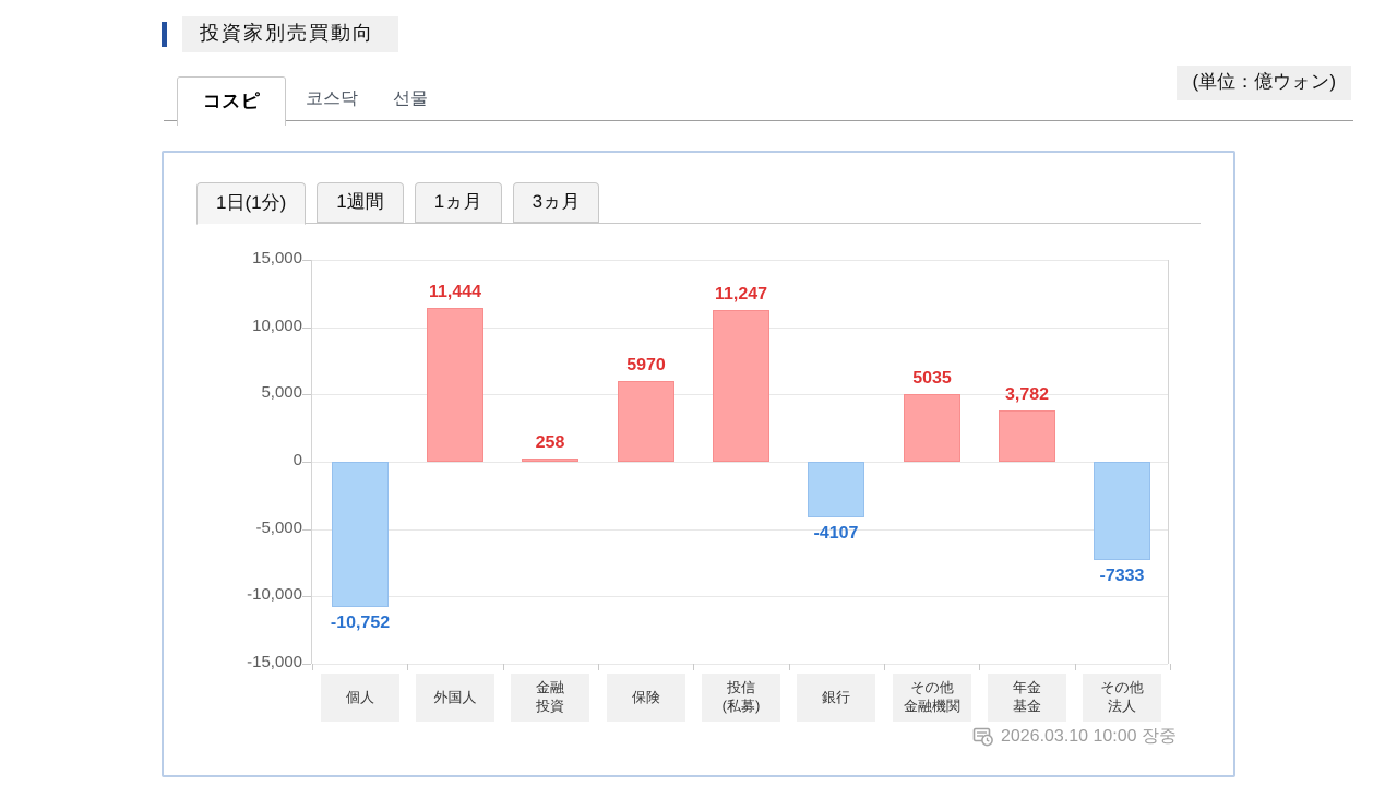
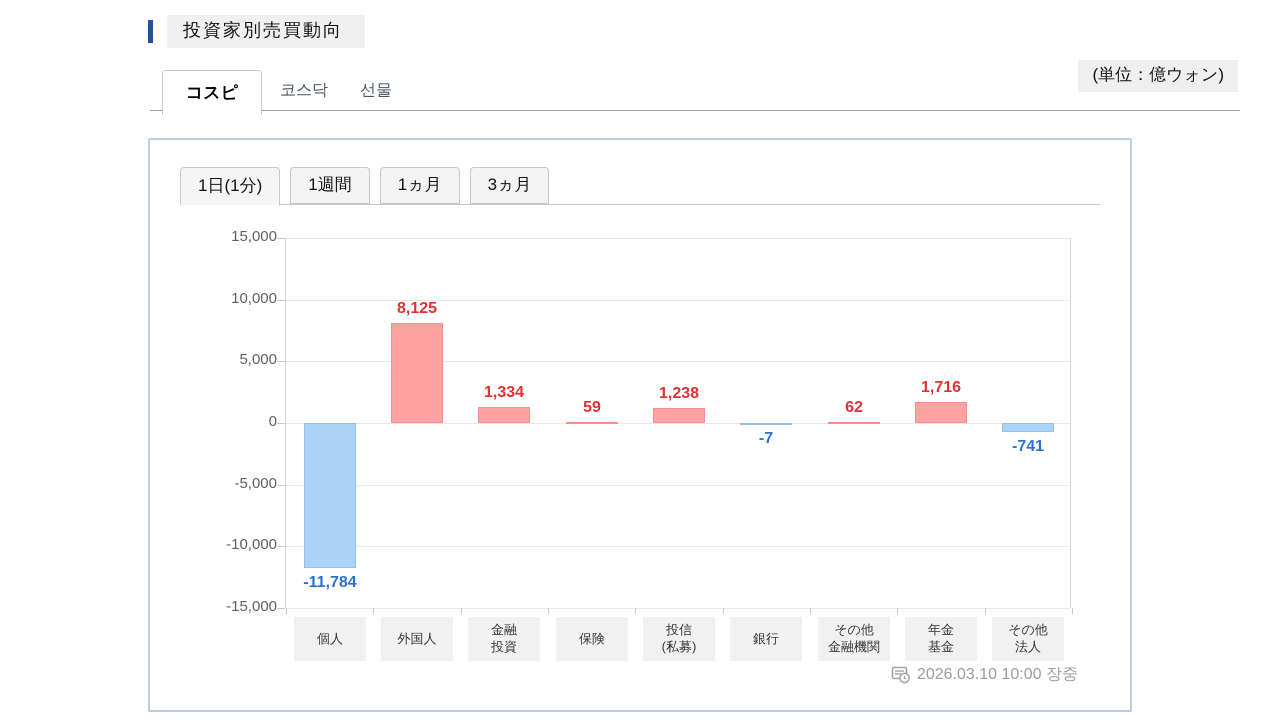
個人: -10,752 -> -11,784
外国人: 11,444 -> 8,125
金融 投資: 258 -> 1,334
保険: 5970 -> 59
投信 (私募): 11,247 -> 1,238
銀行: -4107 -> -7
その他 金融機関: 5035 -> 62
年金 基金: 3,782 -> 1,716
その他 法人: -7333 -> -741
